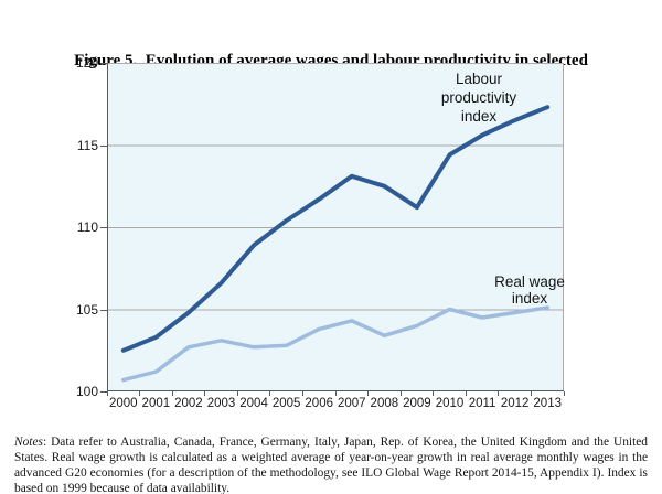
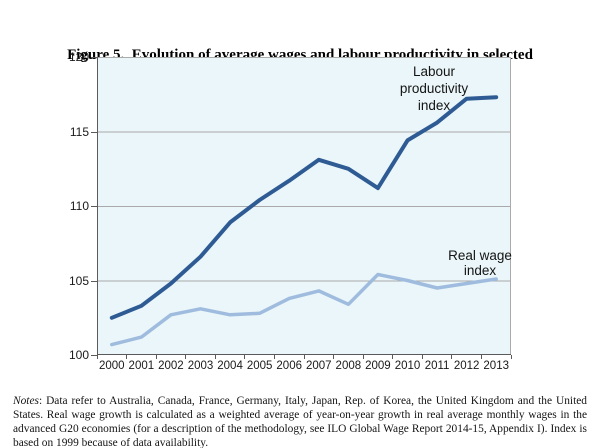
Real wage index/2009: 104.0 -> 105.4
Labour productivity index/2012: 116.5 -> 117.2
